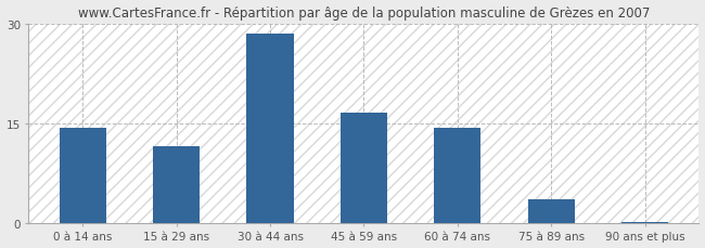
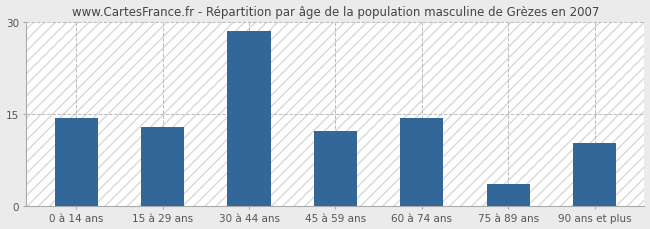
15 à 29 ans: 11.5 -> 12.8
45 à 59 ans: 16.5 -> 12.2
90 ans et plus: 0.2 -> 10.2
